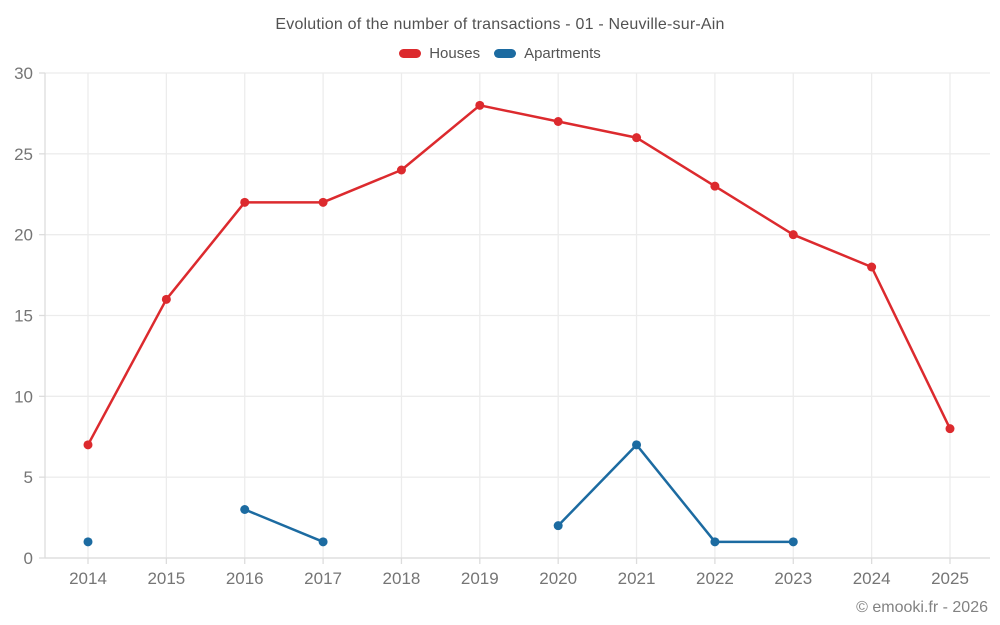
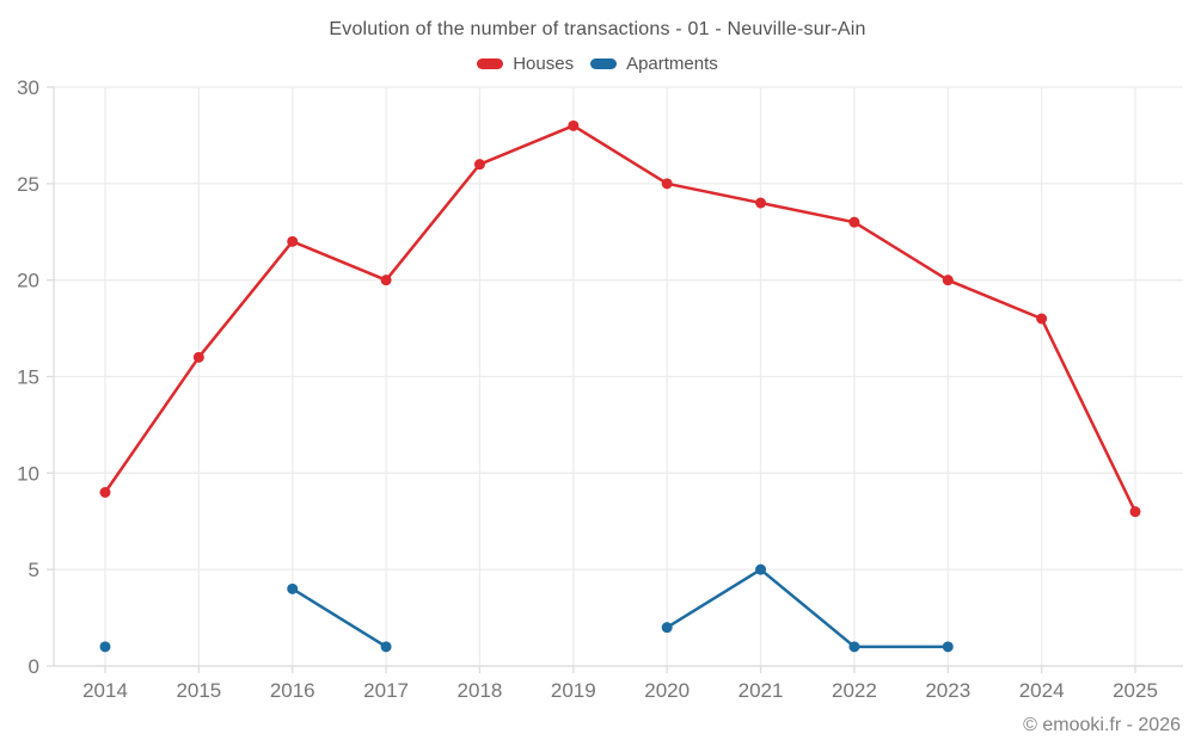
Houses/2014: 7 -> 9
Apartments/2016: 3 -> 4
Houses/2017: 22 -> 20
Houses/2018: 24 -> 26
Houses/2020: 27 -> 25
Houses/2021: 26 -> 24
Apartments/2021: 7 -> 5
